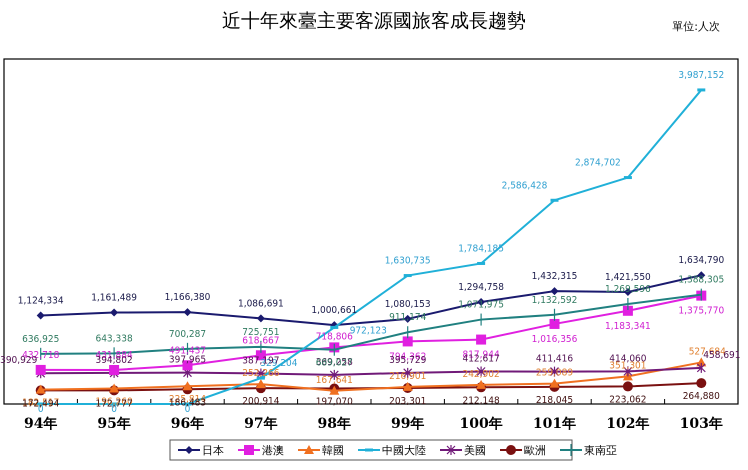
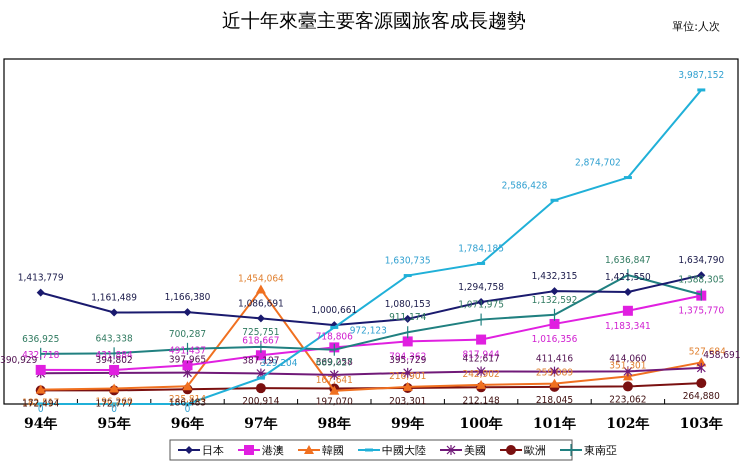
日本/94年: 1,124,334 -> 1,413,779
韓國/97年: 252,266 -> 1,454,064
東南亞/102年: 1,269,596 -> 1,636,847
